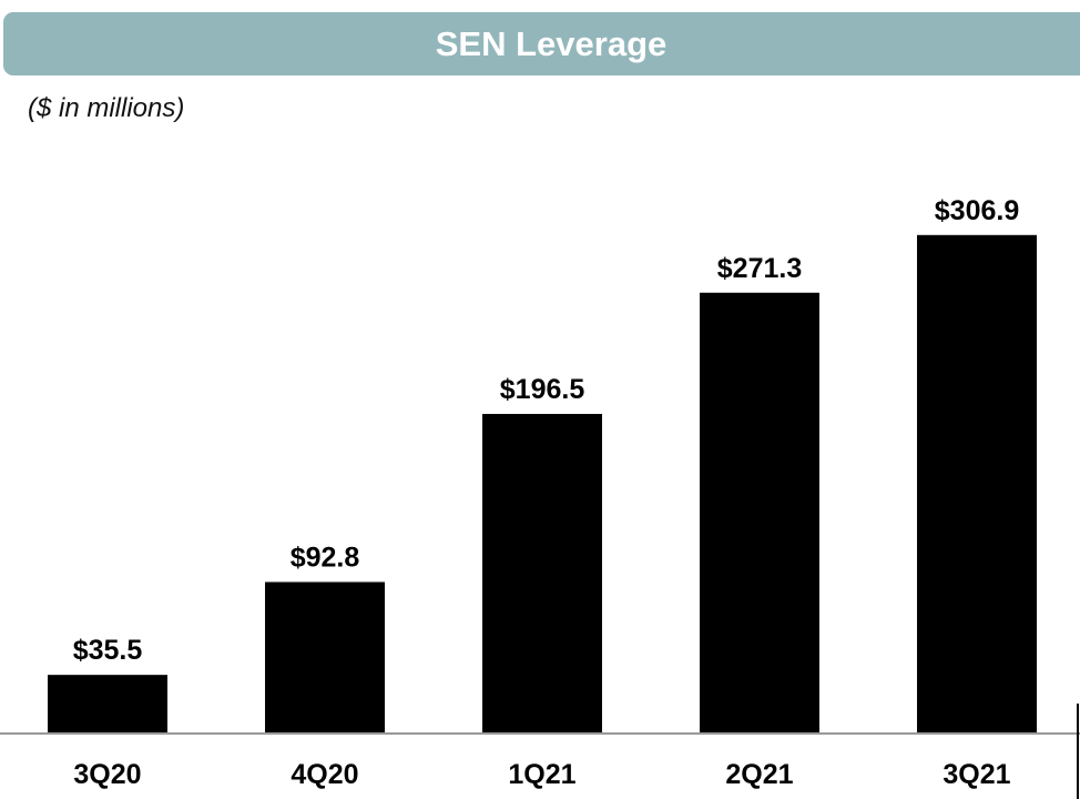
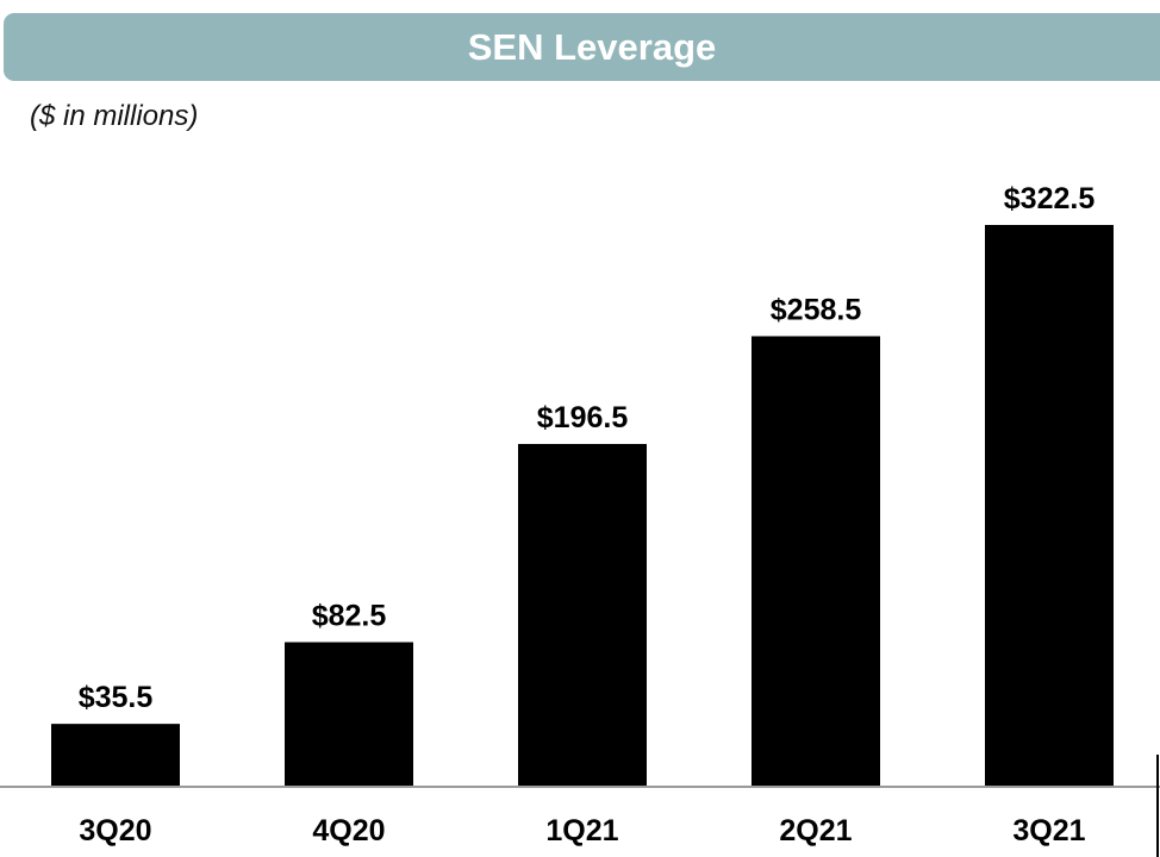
4Q20: $92.8 -> $82.5
2Q21: $271.3 -> $258.5
3Q21: $306.9 -> $322.5
